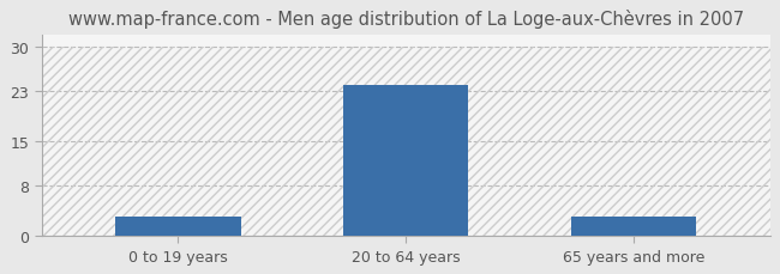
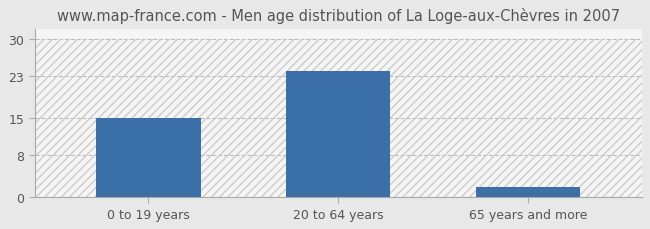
0 to 19 years: 3 -> 15
65 years and more: 3 -> 2
